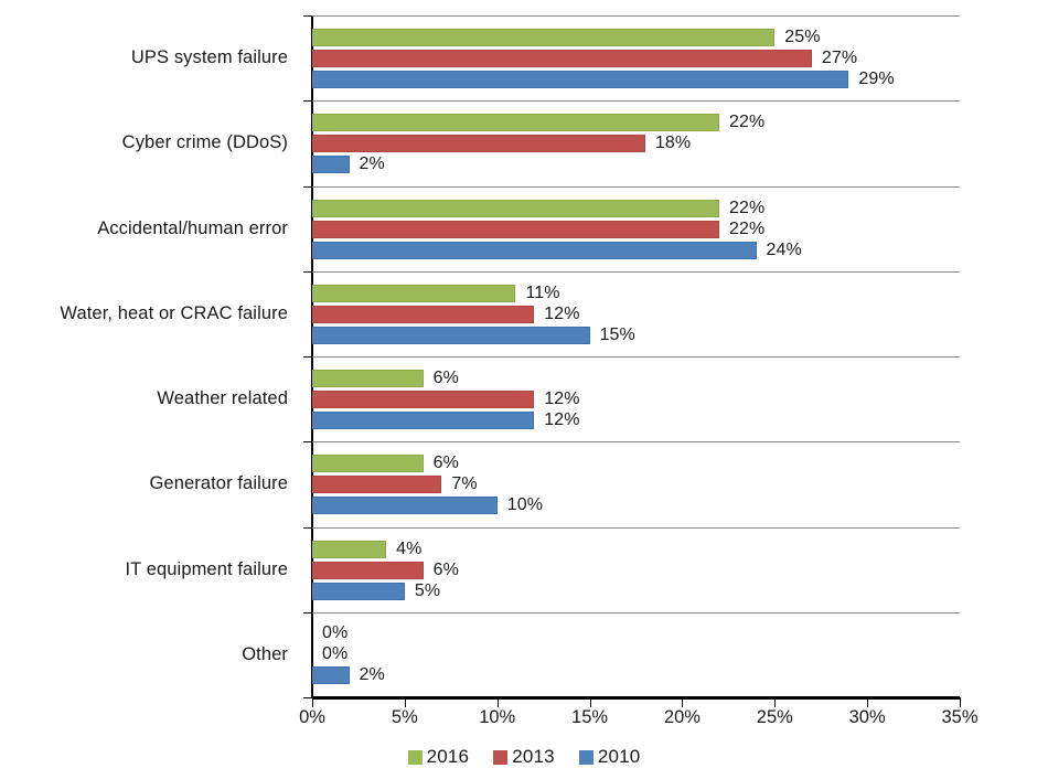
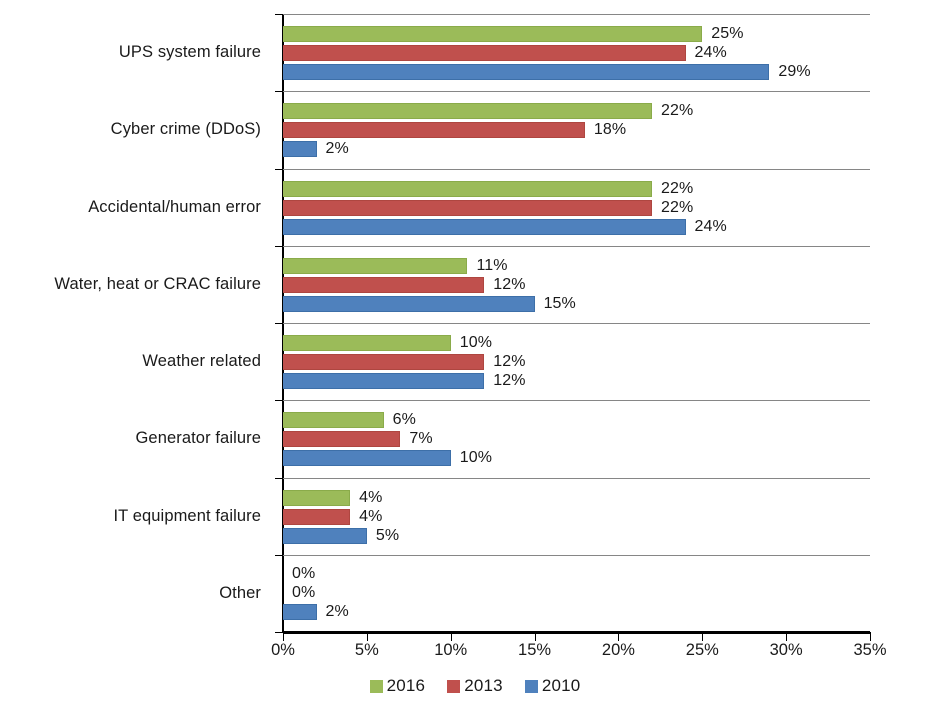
2013/UPS system failure: 27% -> 24%
2016/Weather related: 6% -> 10%
2013/IT equipment failure: 6% -> 4%
